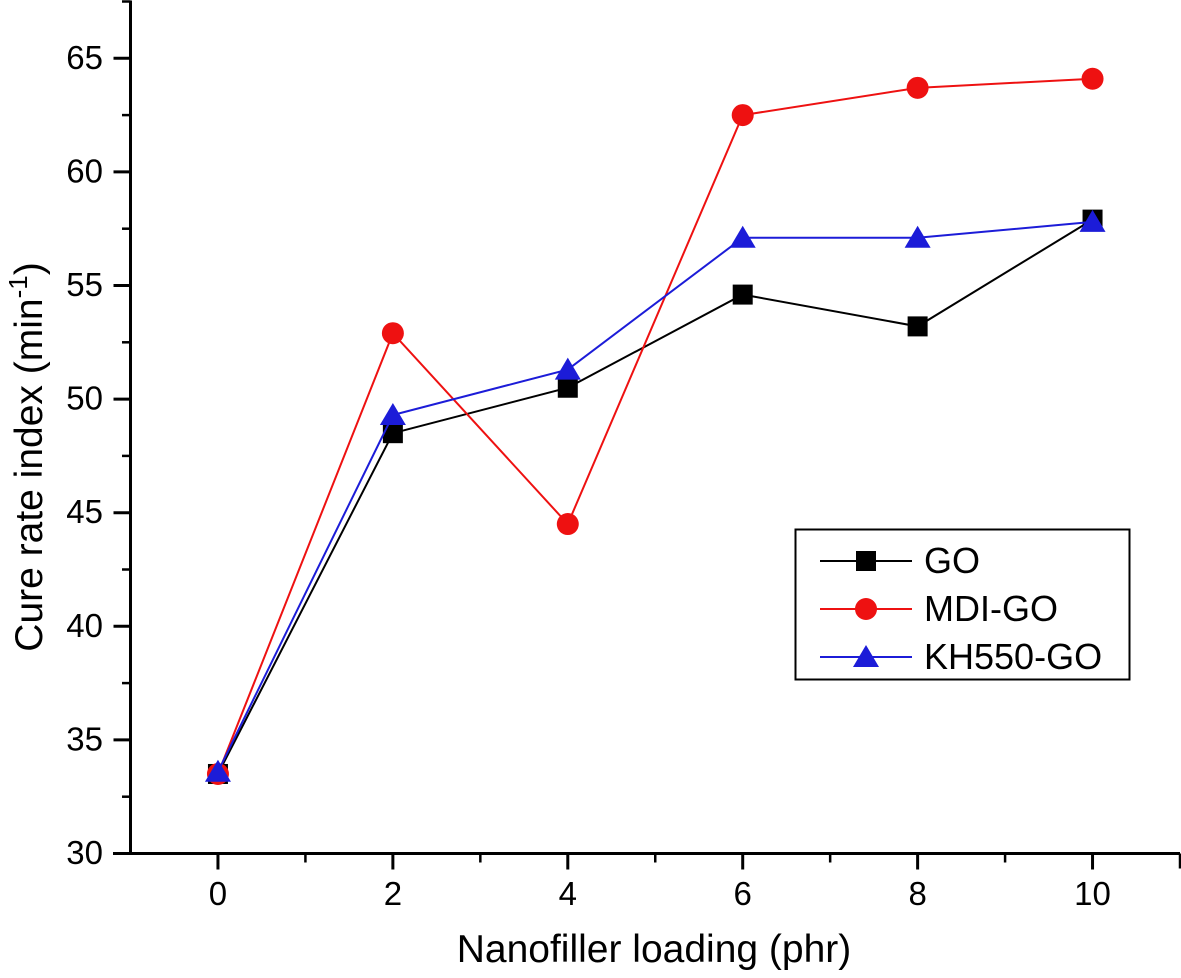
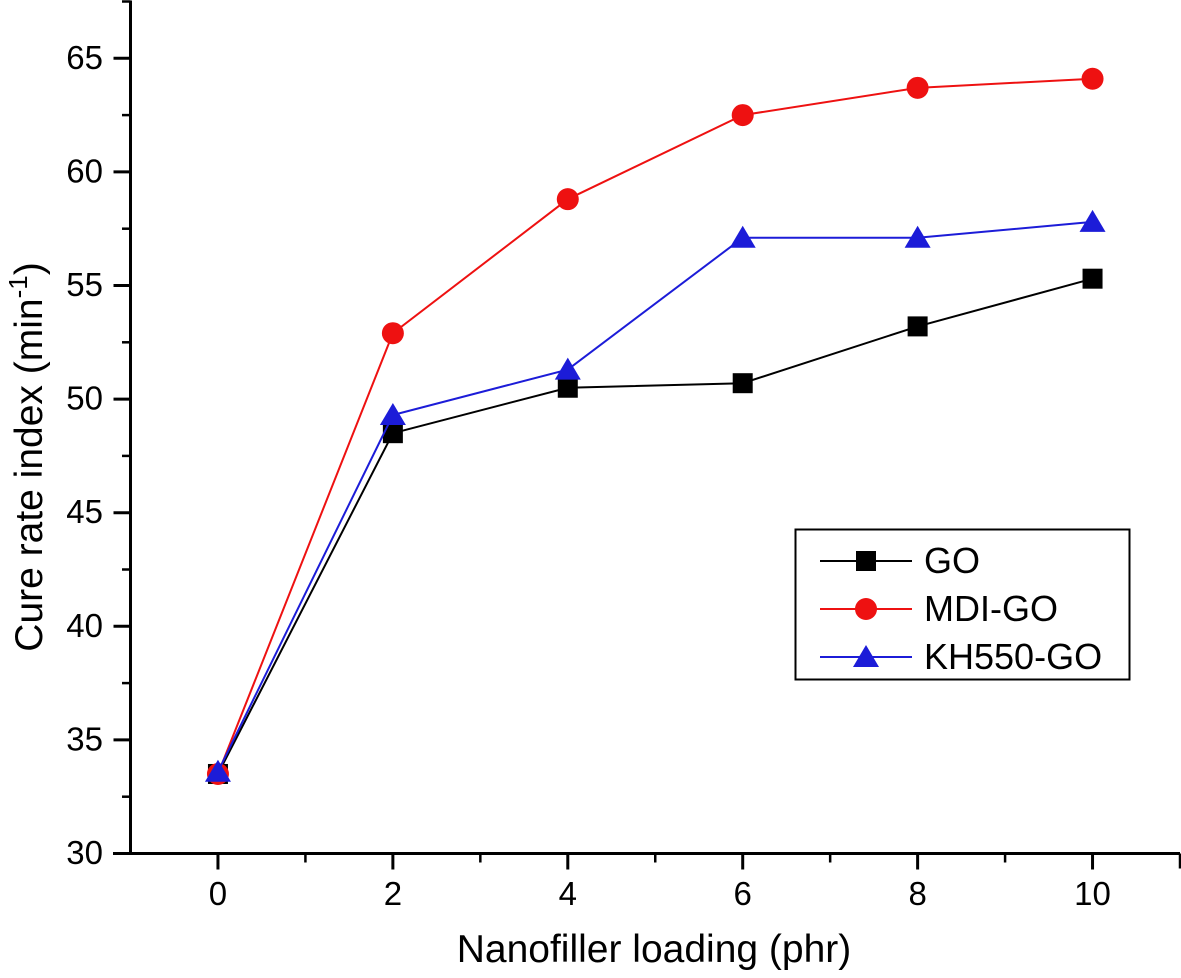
MDI-GO/4: 44.5 -> 58.8
GO/6: 54.6 -> 50.7
GO/10: 57.9 -> 55.3
